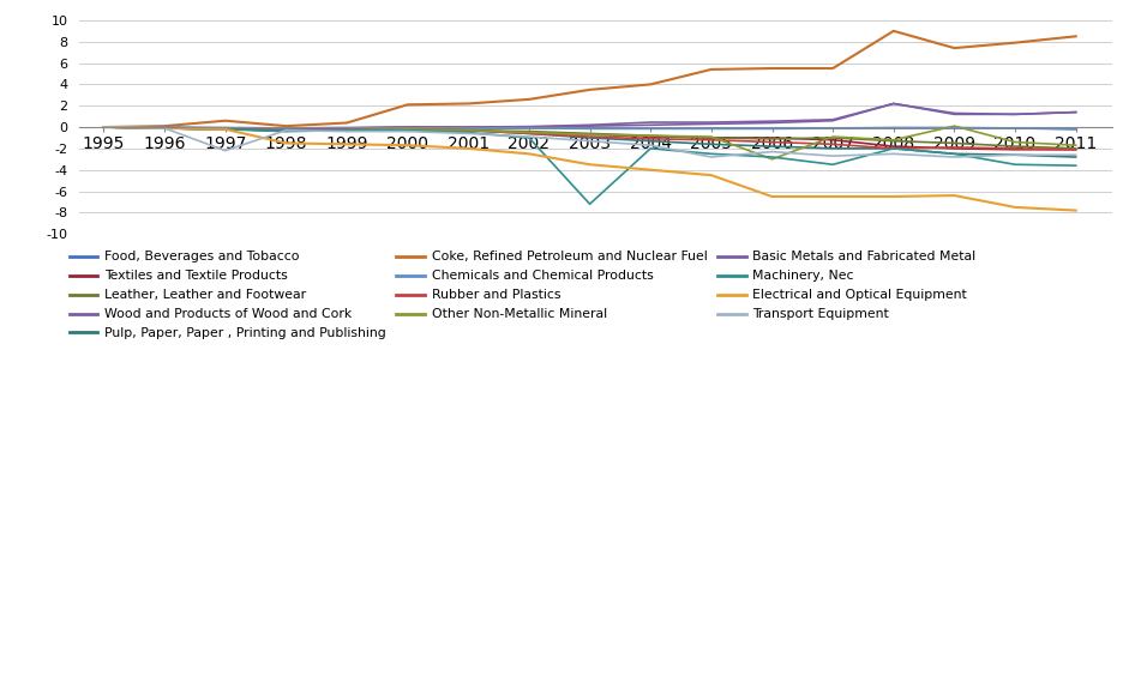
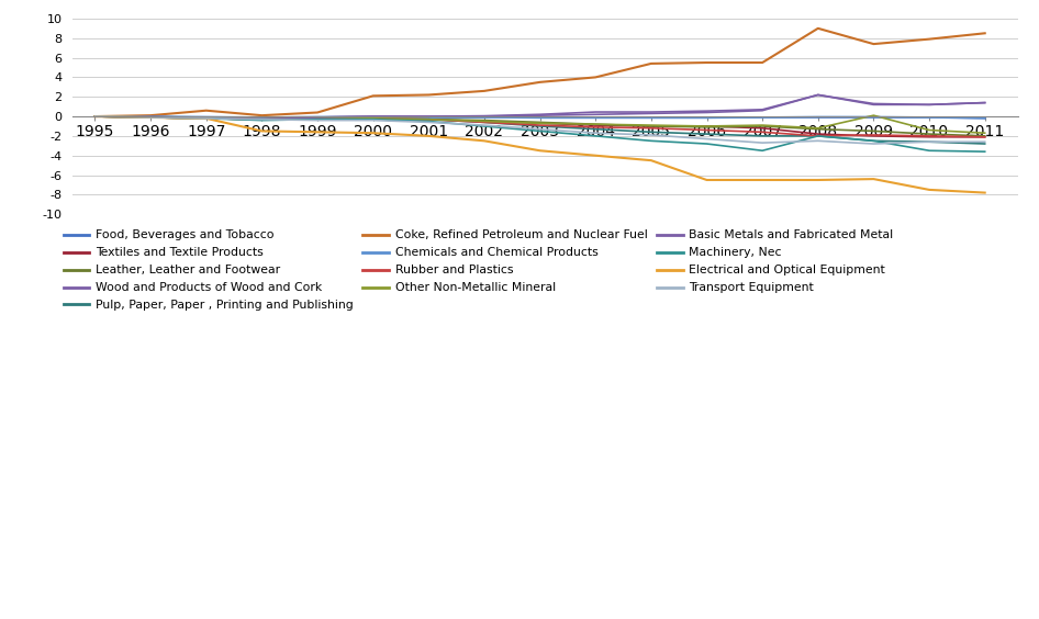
Transport Equipment/1997: -2.2 -> -0.2
Machinery, Nec/2003: -7.2 -> -1.5
Transport Equipment/2005: -2.8 -> -1.9
Other Non-Metallic Mineral/2006: -3.0 -> -1.0
